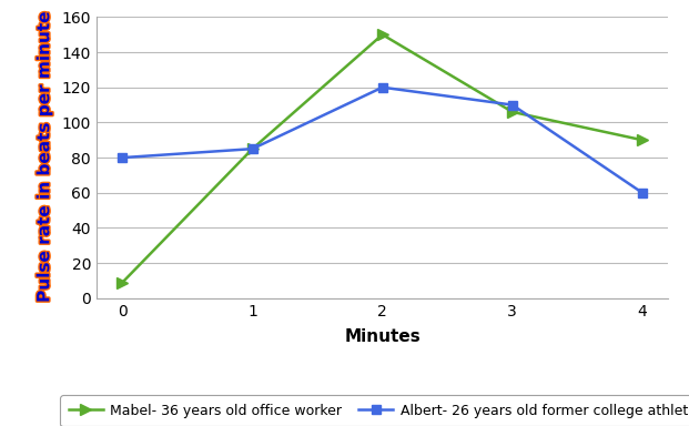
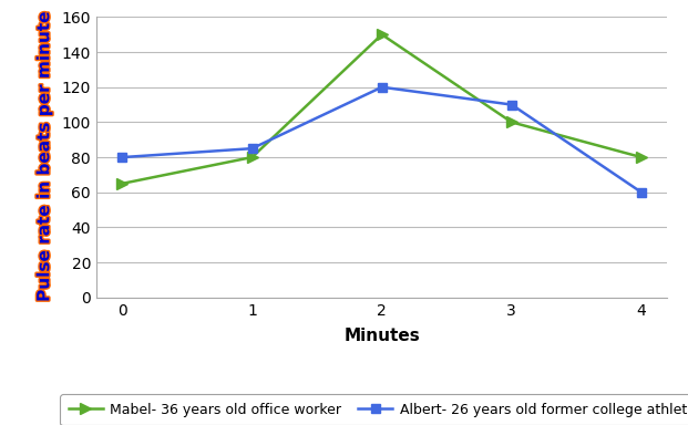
Mabel- 36 years old office worker/0: 9 -> 65
Mabel- 36 years old office worker/1: 85 -> 80
Mabel- 36 years old office worker/3: 106 -> 100
Mabel- 36 years old office worker/4: 90 -> 80
